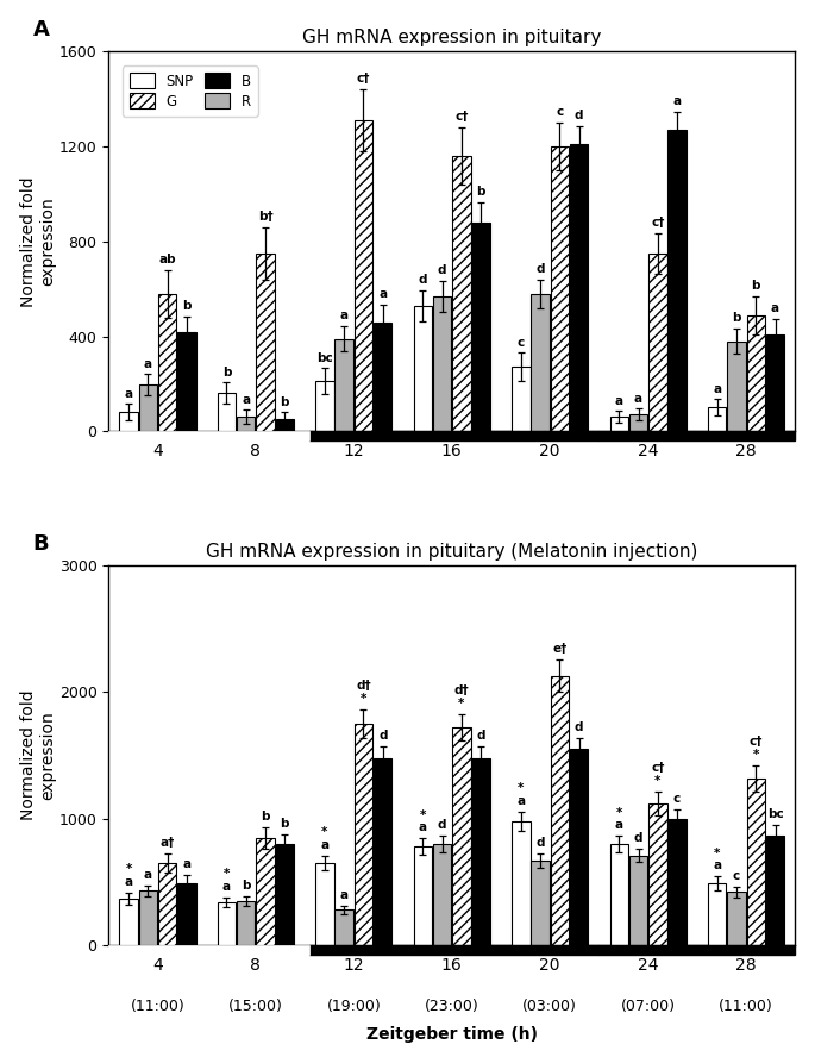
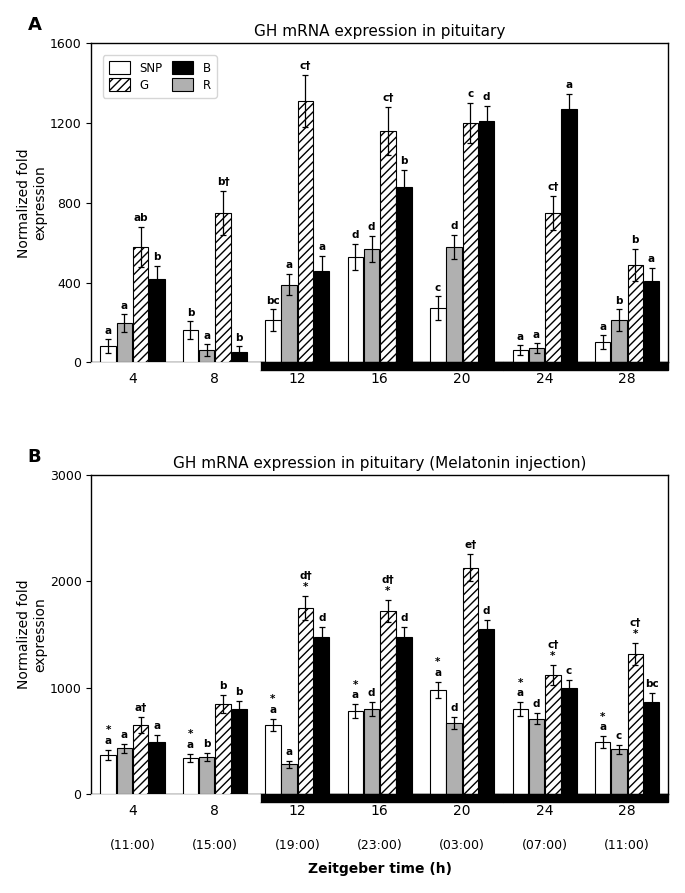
GH mRNA expression in pituitary/R/28: 380 -> 210
